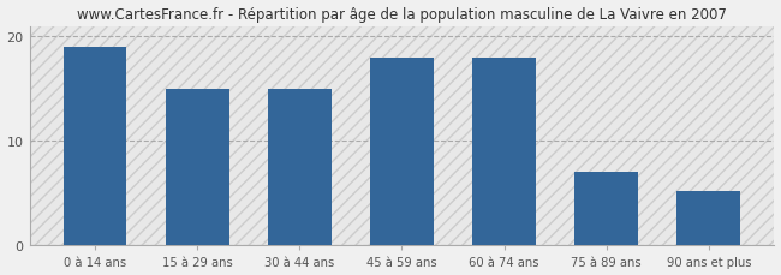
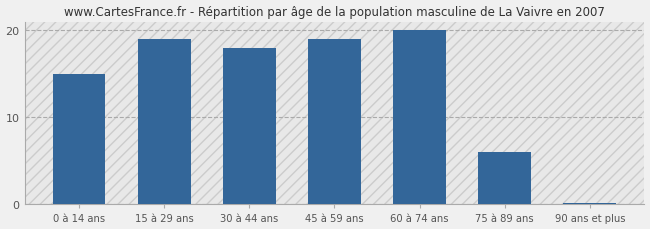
0 à 14 ans: 19.0 -> 15.0
15 à 29 ans: 15.0 -> 19.0
30 à 44 ans: 15.0 -> 18.0
45 à 59 ans: 18.0 -> 19.0
60 à 74 ans: 18.0 -> 20.0
75 à 89 ans: 7.0 -> 6.0
90 ans et plus: 5.2 -> 0.2
